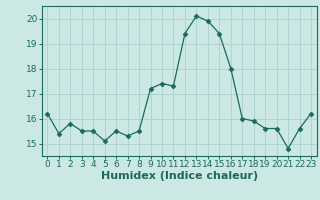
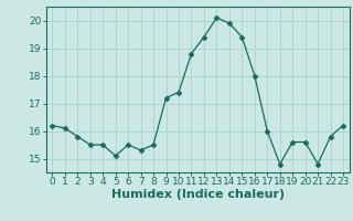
1: 15.4 -> 16.1
11: 17.3 -> 18.8
18: 15.9 -> 14.8
22: 15.6 -> 15.8
